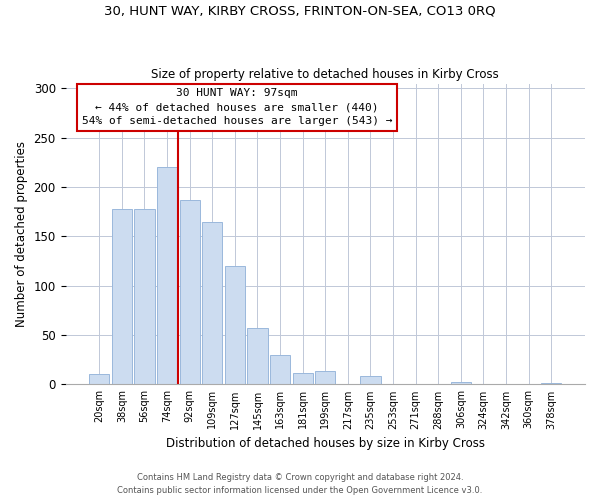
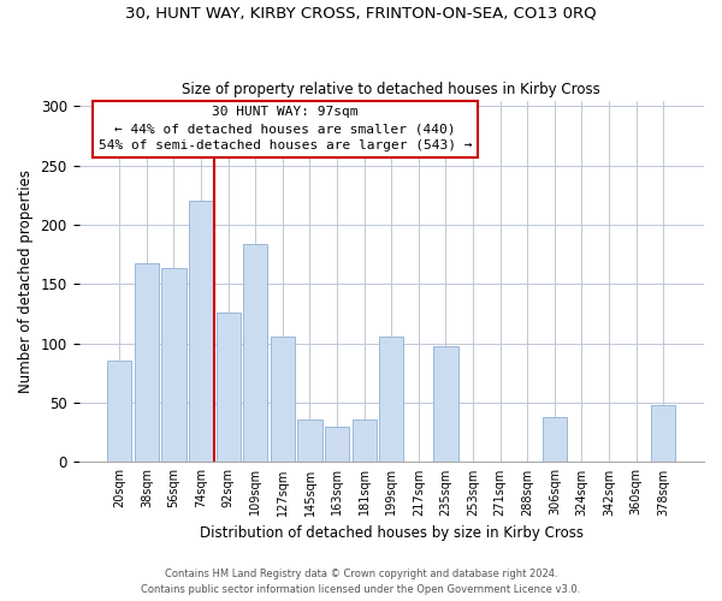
20sqm: 11 -> 86
38sqm: 178 -> 168
56sqm: 178 -> 164
92sqm: 187 -> 126
109sqm: 165 -> 184
127sqm: 120 -> 106
145sqm: 57 -> 36
181sqm: 12 -> 36
199sqm: 14 -> 106
235sqm: 9 -> 98
306sqm: 2 -> 38
378sqm: 1 -> 48
